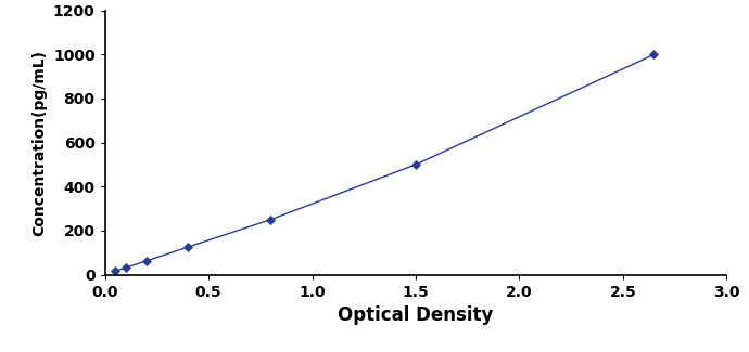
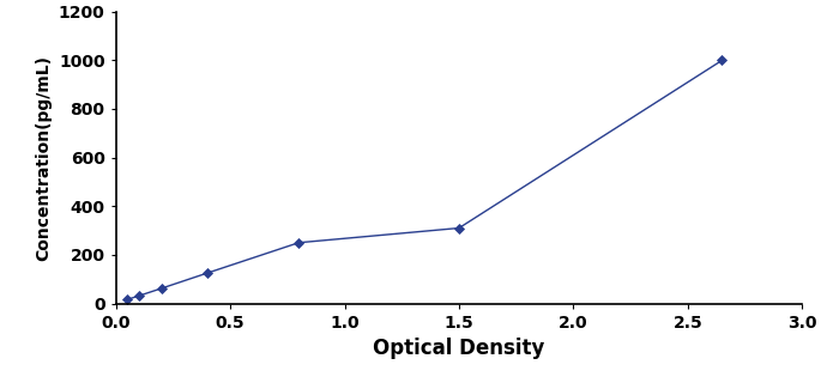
1.5: 500 -> 310
